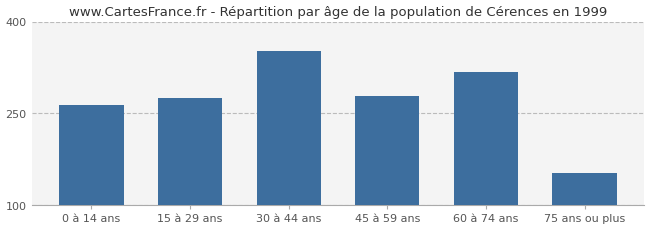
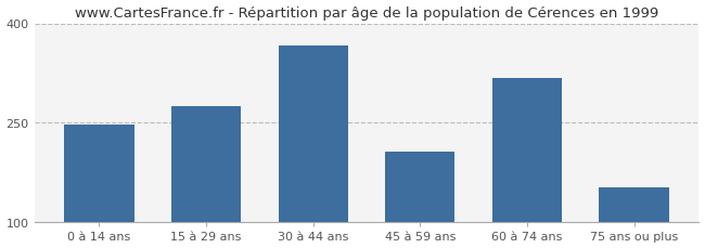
0 à 14 ans: 263 -> 248
30 à 44 ans: 352 -> 366
45 à 59 ans: 278 -> 206
